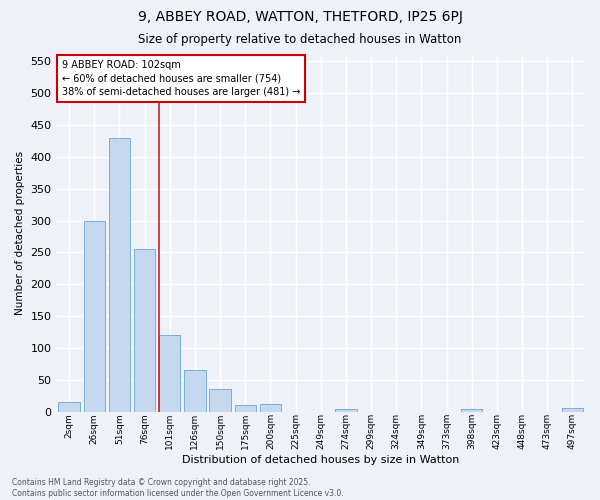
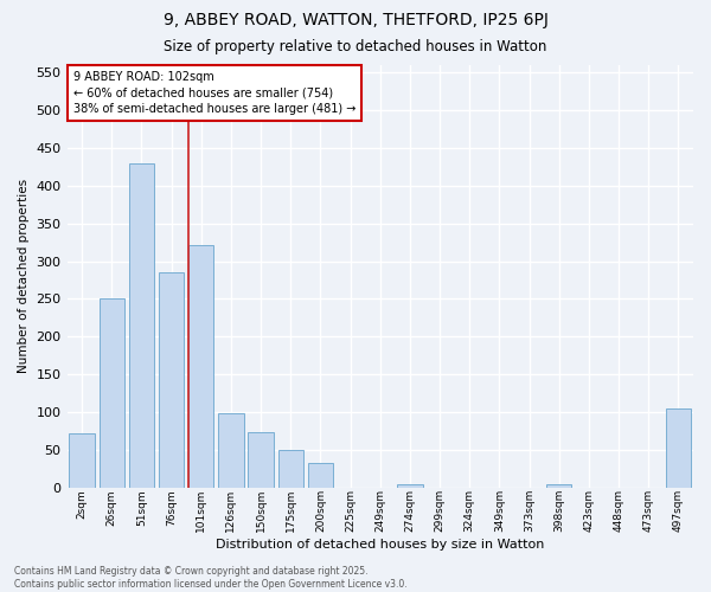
2sqm: 15 -> 72
26sqm: 300 -> 250
76sqm: 255 -> 286
101sqm: 120 -> 322
126sqm: 65 -> 98
150sqm: 35 -> 74
175sqm: 10 -> 50
200sqm: 12 -> 32
497sqm: 5 -> 104
